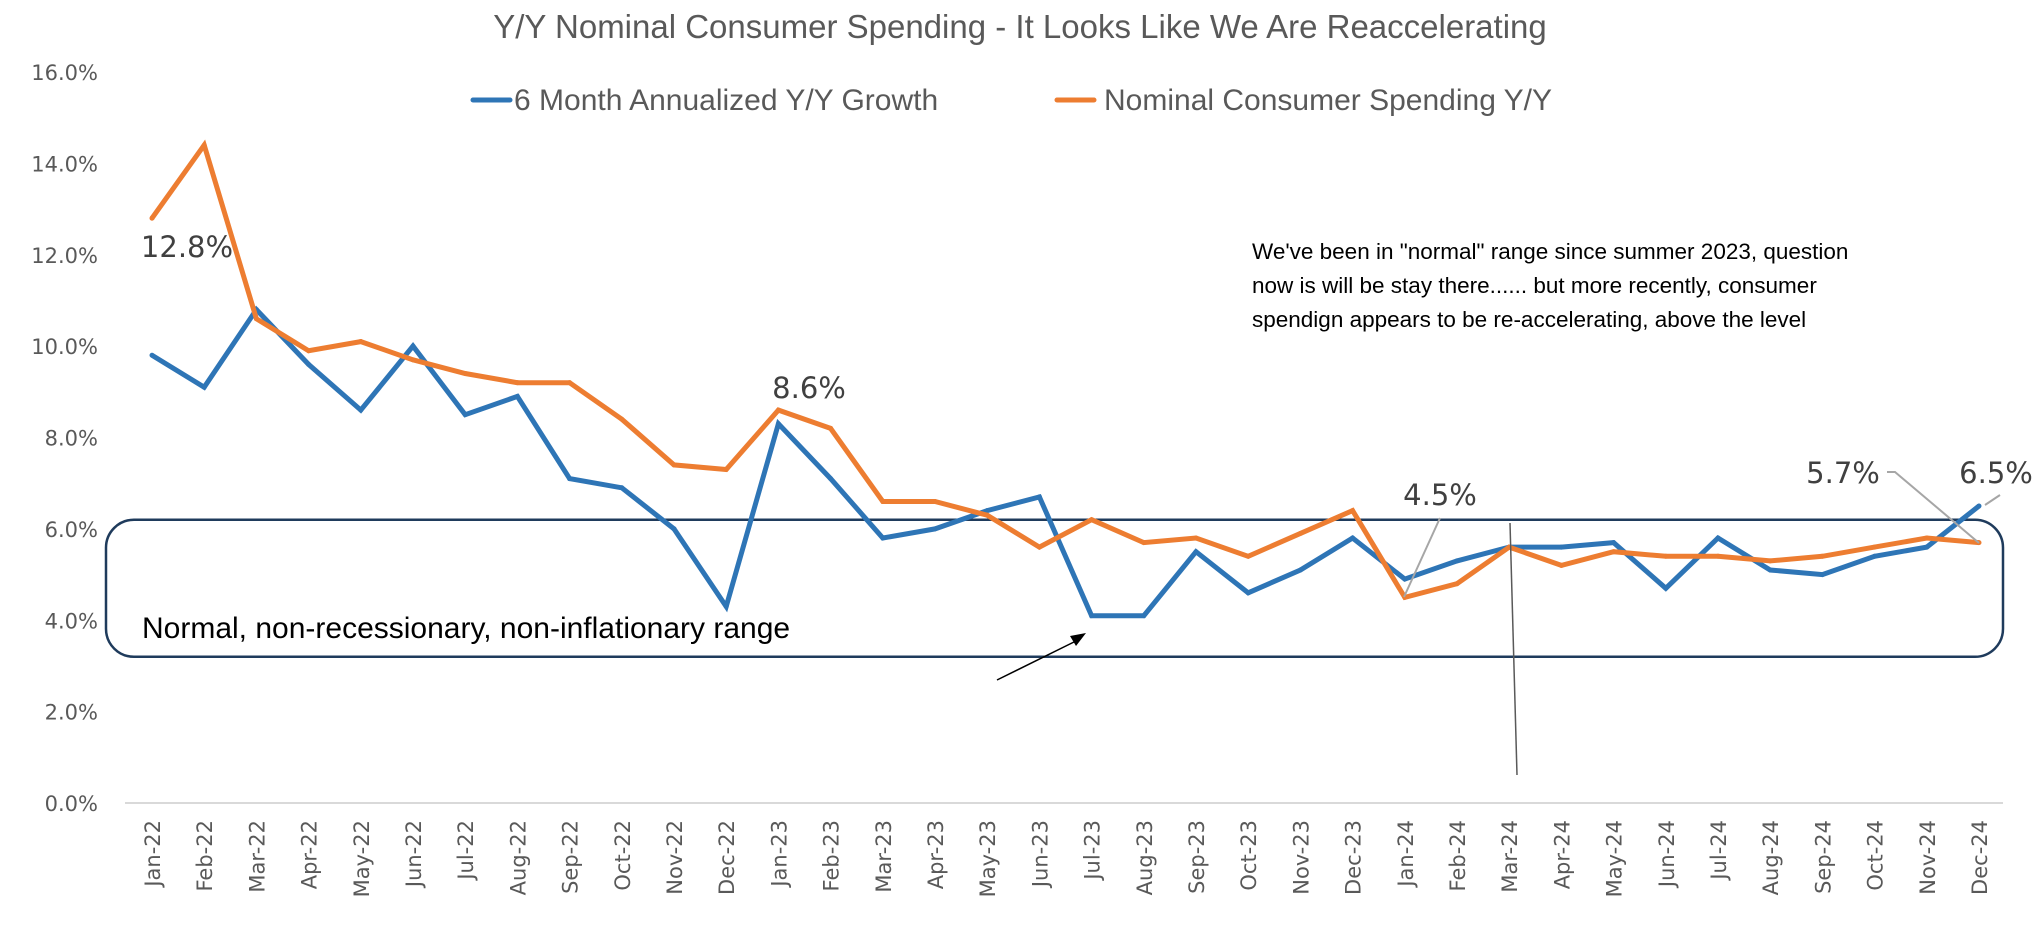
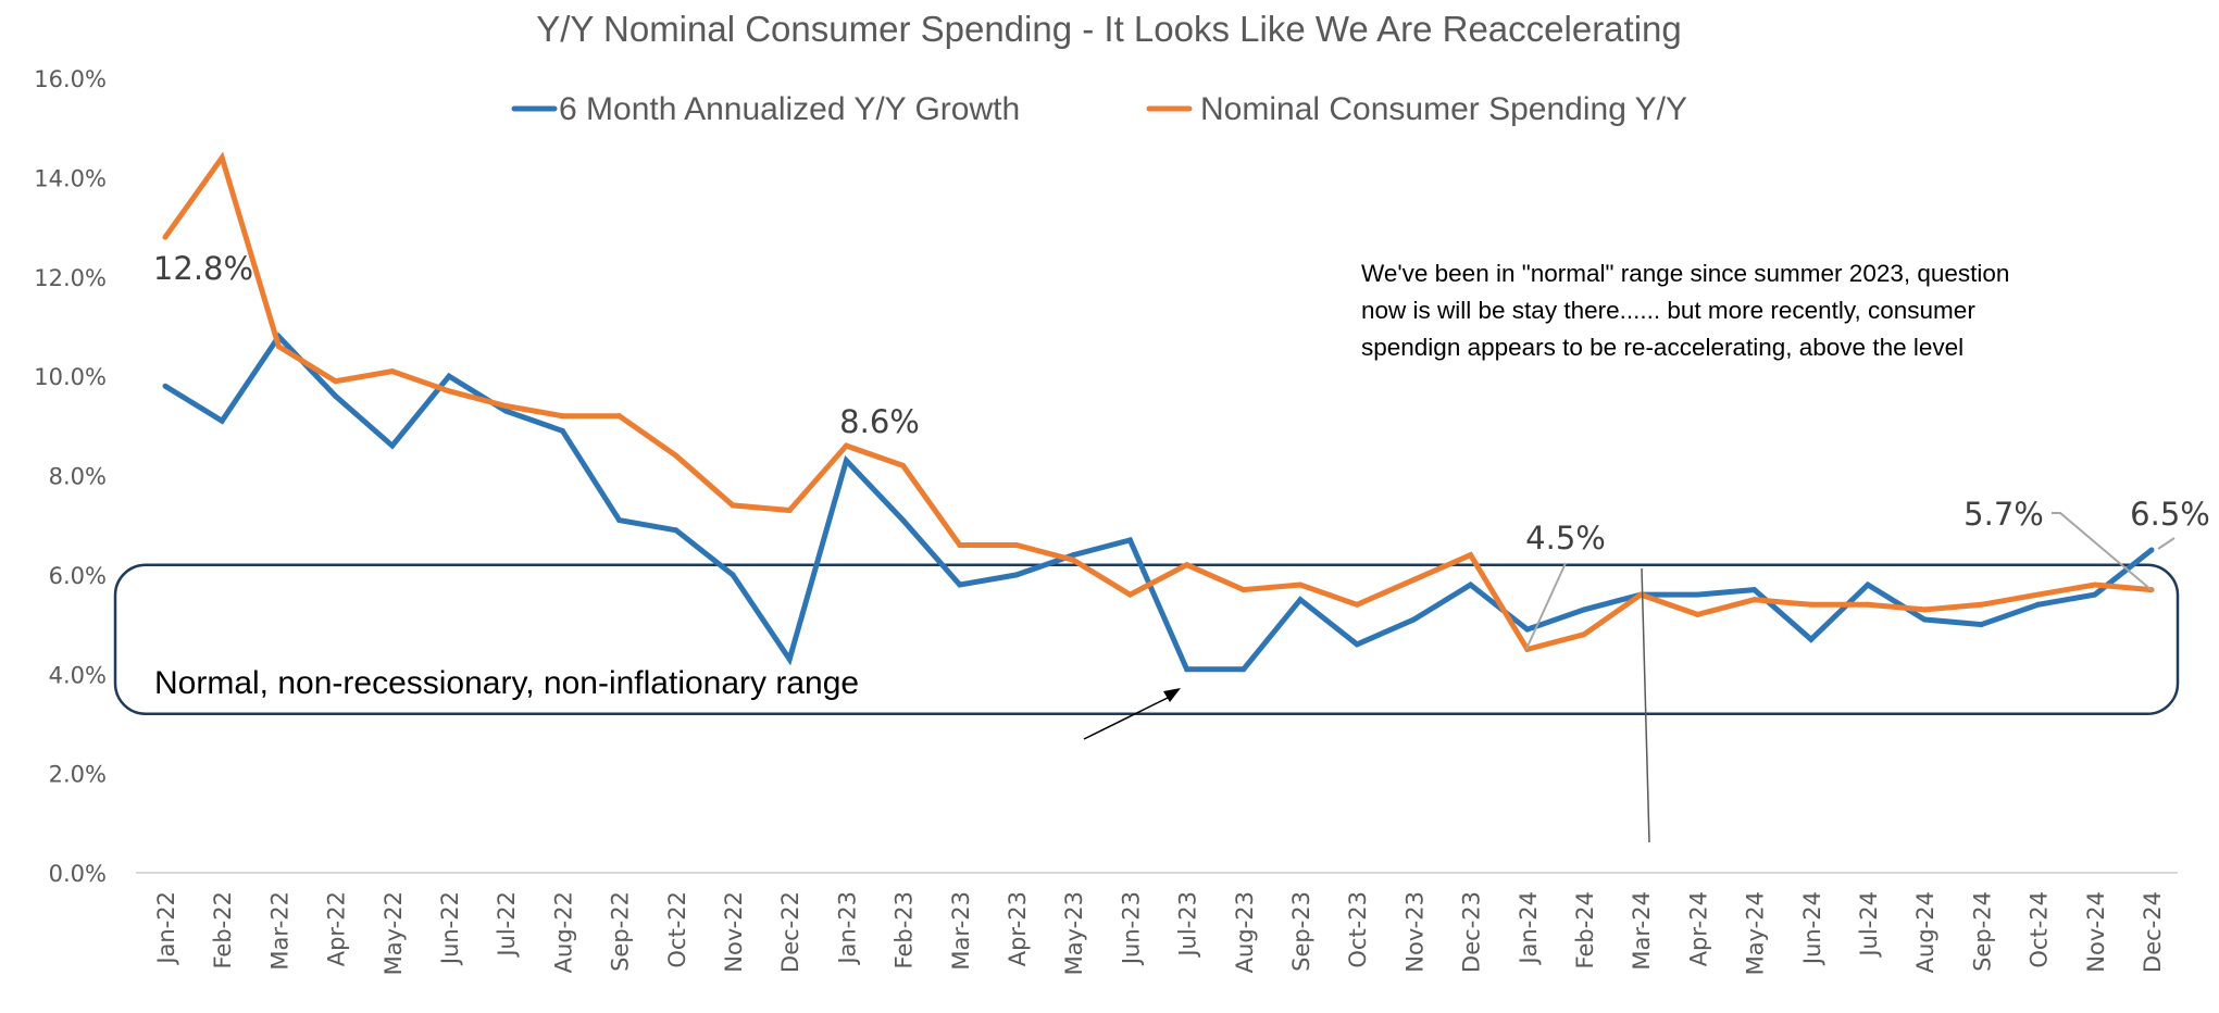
6 Month Annualized Y/Y Growth/Jul-22: 8.5% -> 9.3%
